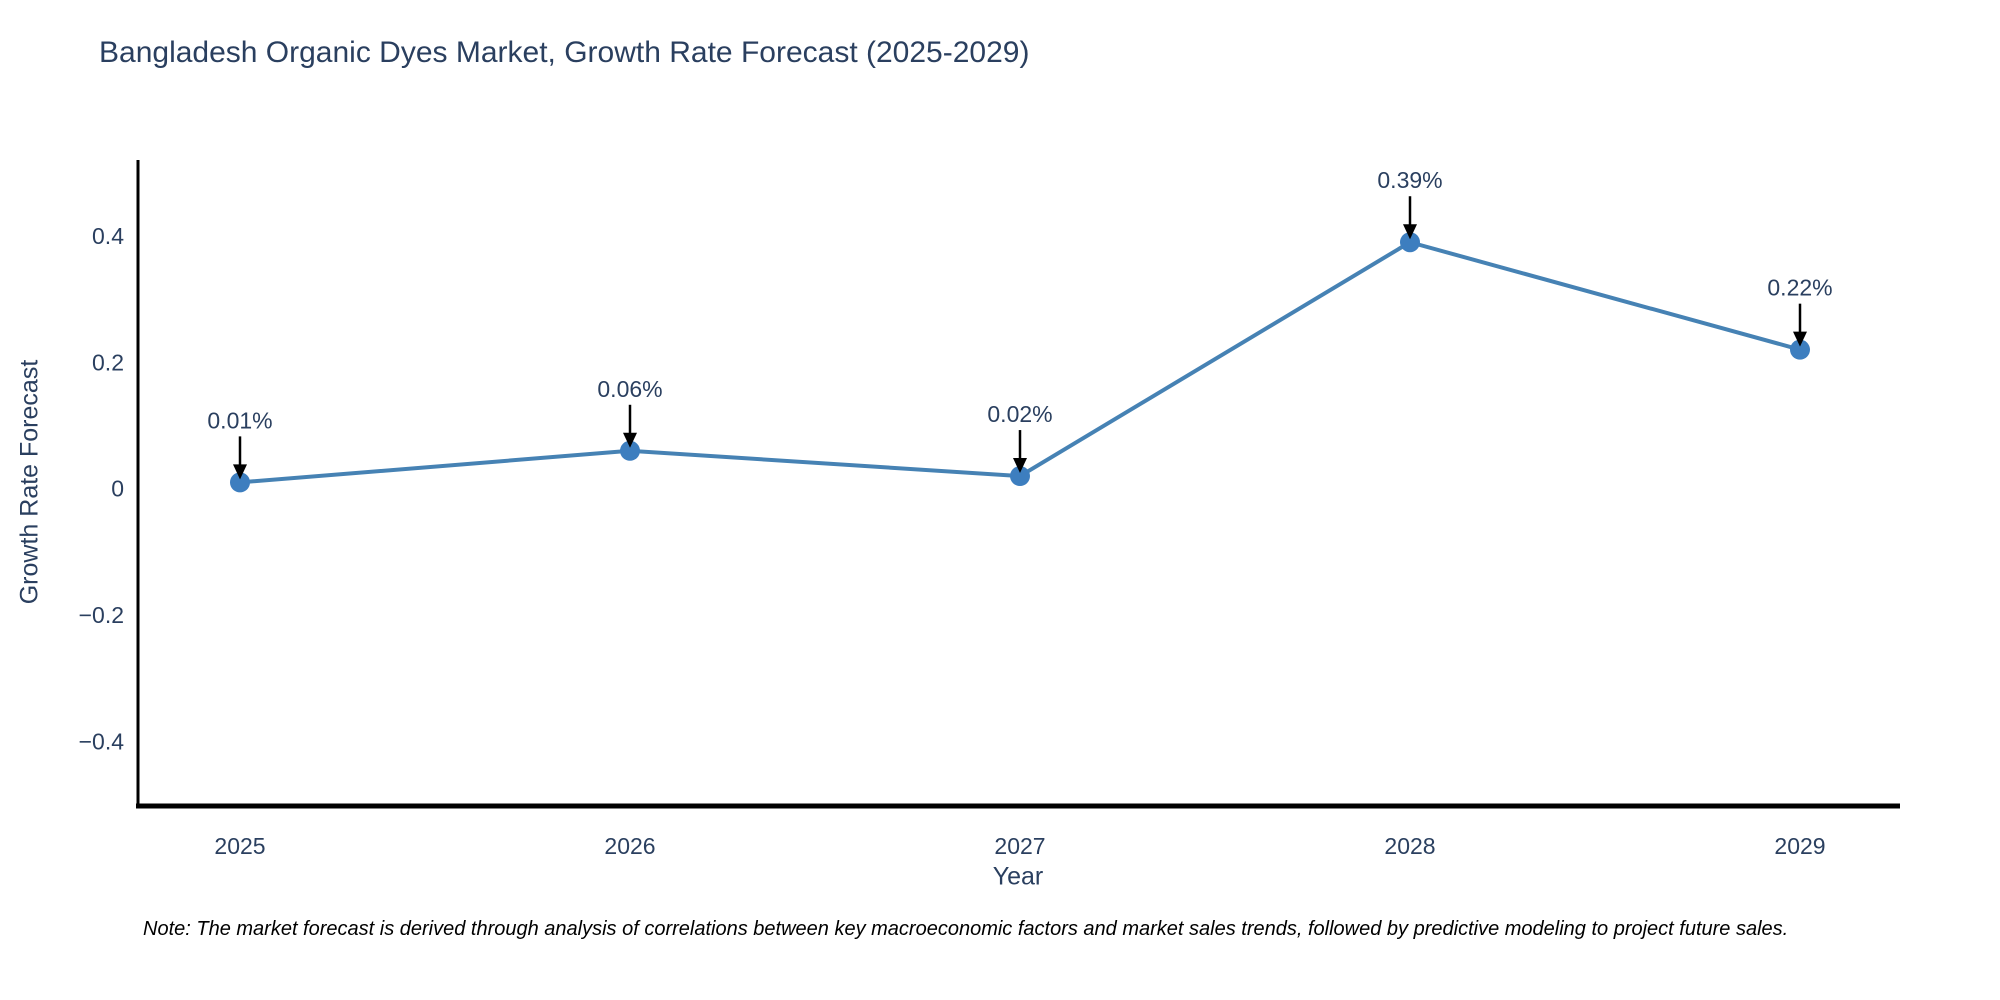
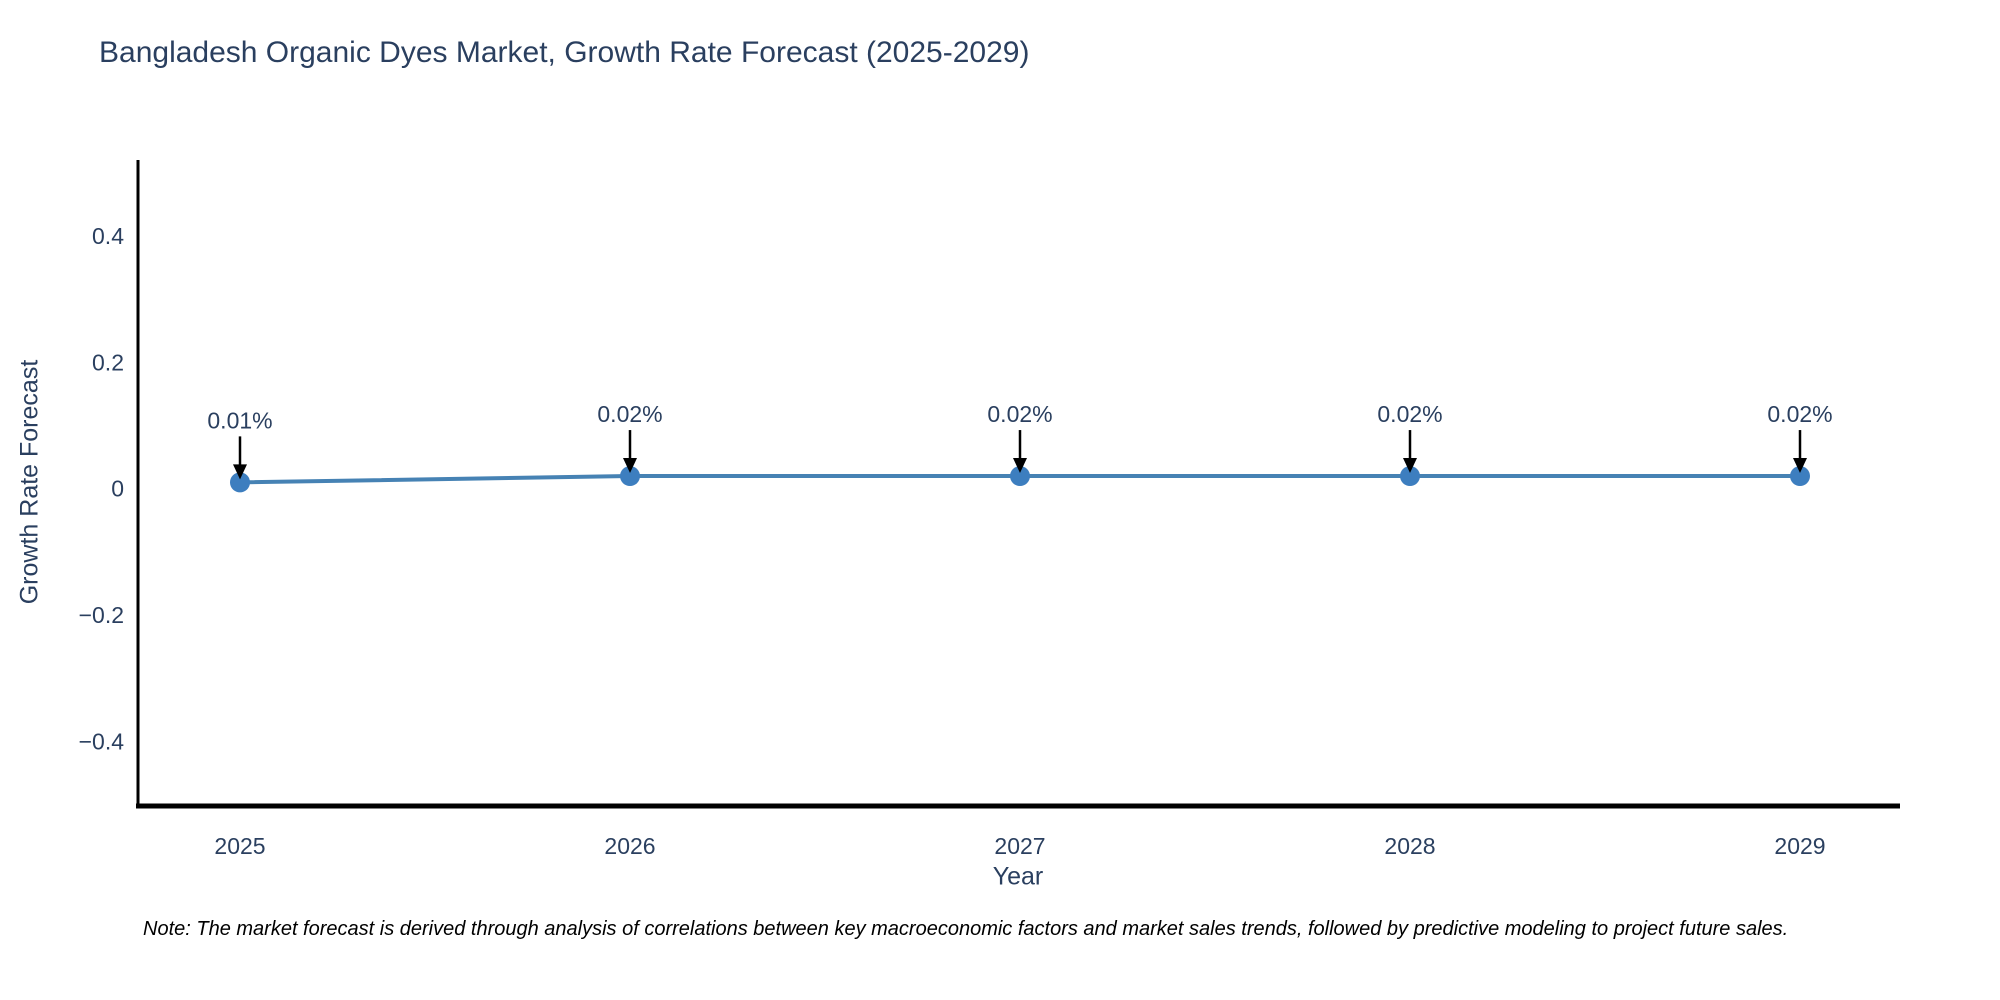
2026: 0.06% -> 0.02%
2028: 0.39% -> 0.02%
2029: 0.22% -> 0.02%
